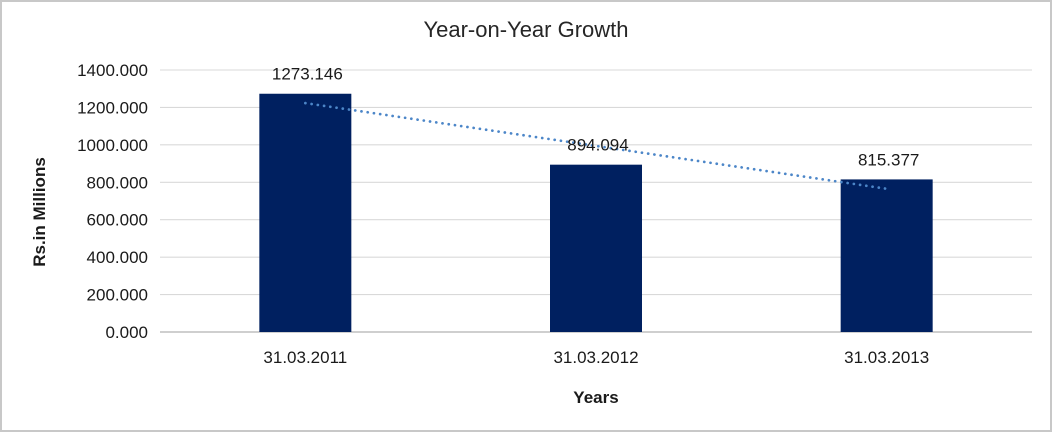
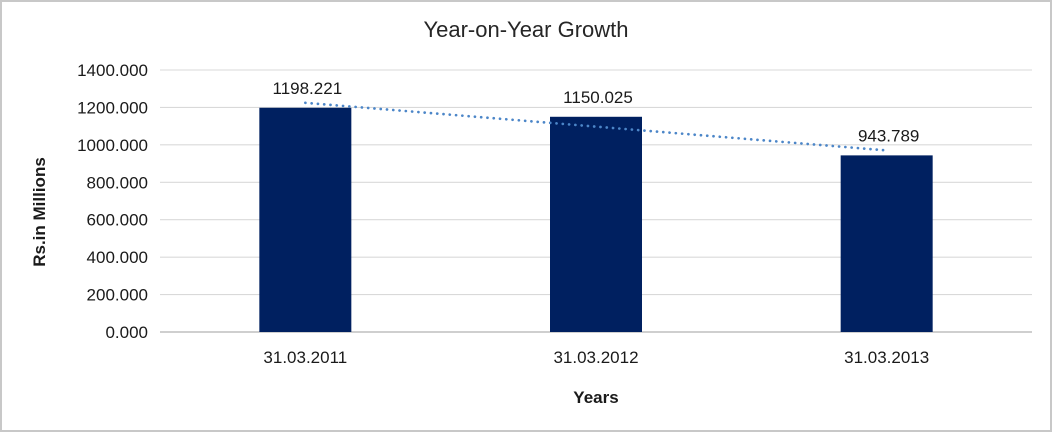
31.03.2011: 1273.146 -> 1198.221
31.03.2012: 894.094 -> 1150.025
31.03.2013: 815.377 -> 943.789
